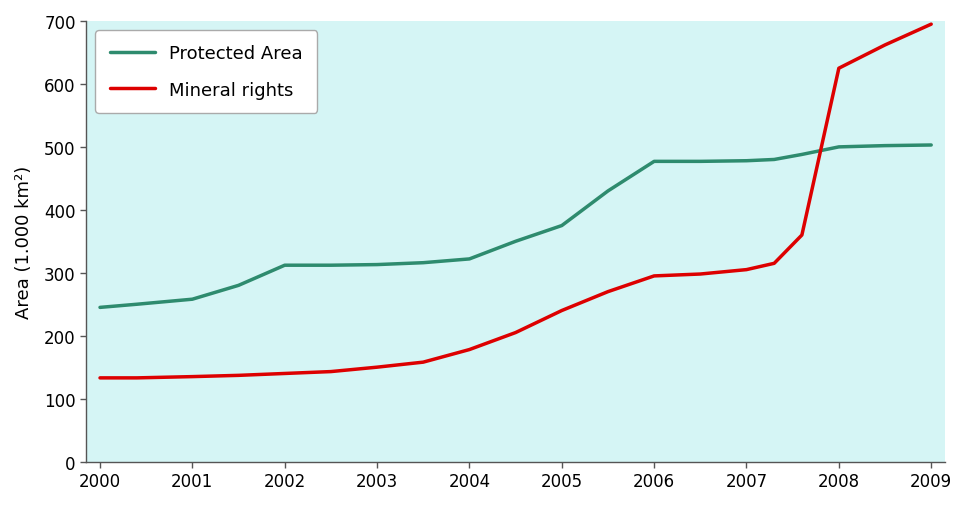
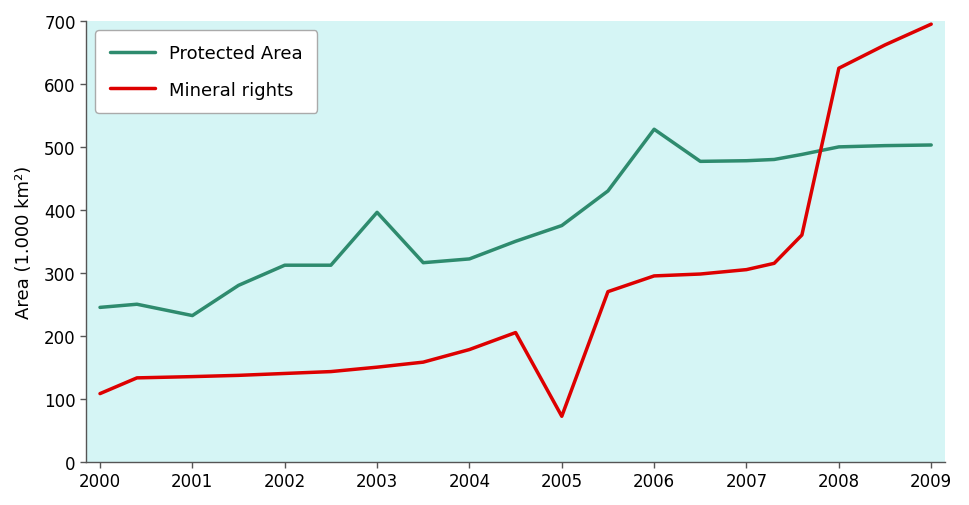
Mineral rights/2000: 133 -> 108
Protected Area/2001: 258 -> 232
Protected Area/2003: 313 -> 396
Mineral rights/2005: 240 -> 72
Protected Area/2006: 477 -> 528
